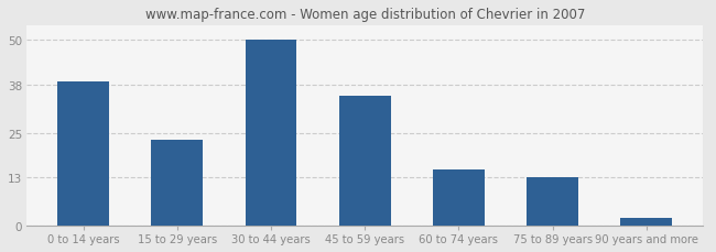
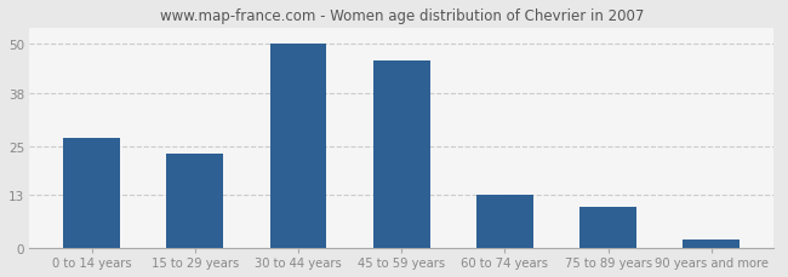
0 to 14 years: 39 -> 27
45 to 59 years: 35 -> 46
60 to 74 years: 15 -> 13
75 to 89 years: 13 -> 10
